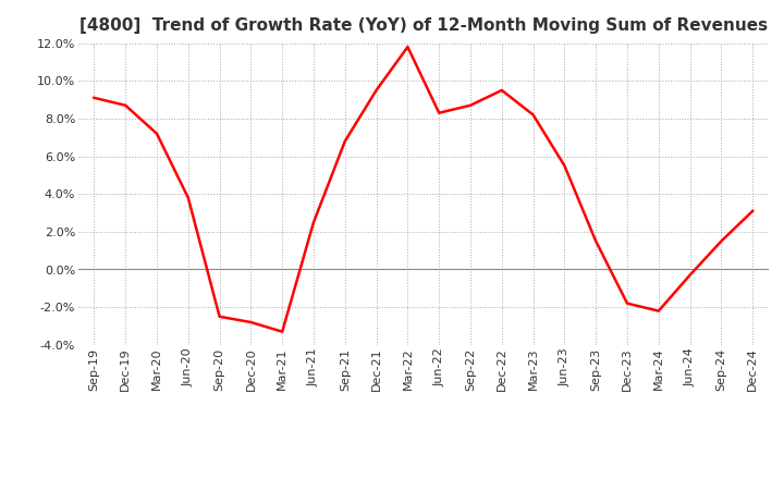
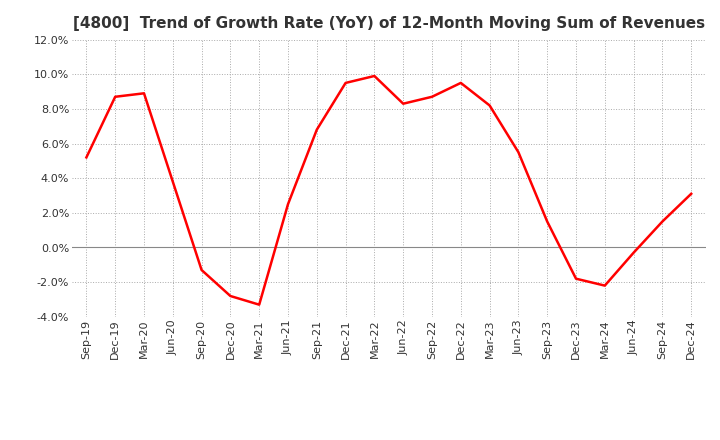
Sep-19: 9.1% -> 5.2%
Mar-20: 7.2% -> 8.9%
Sep-20: -2.5% -> -1.3%
Mar-22: 11.8% -> 9.9%
